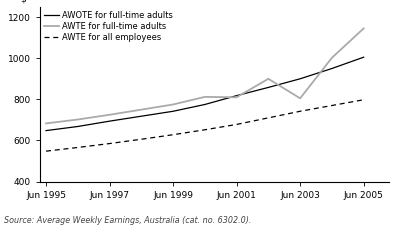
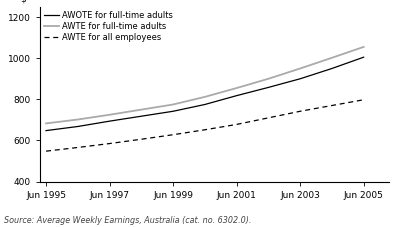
AWTE for full-time adults/Jun 2001: 810 -> 855
AWTE for full-time adults/Jun 2003: 805 -> 950
AWTE for full-time adults/Jun 2005: 1145 -> 1055
